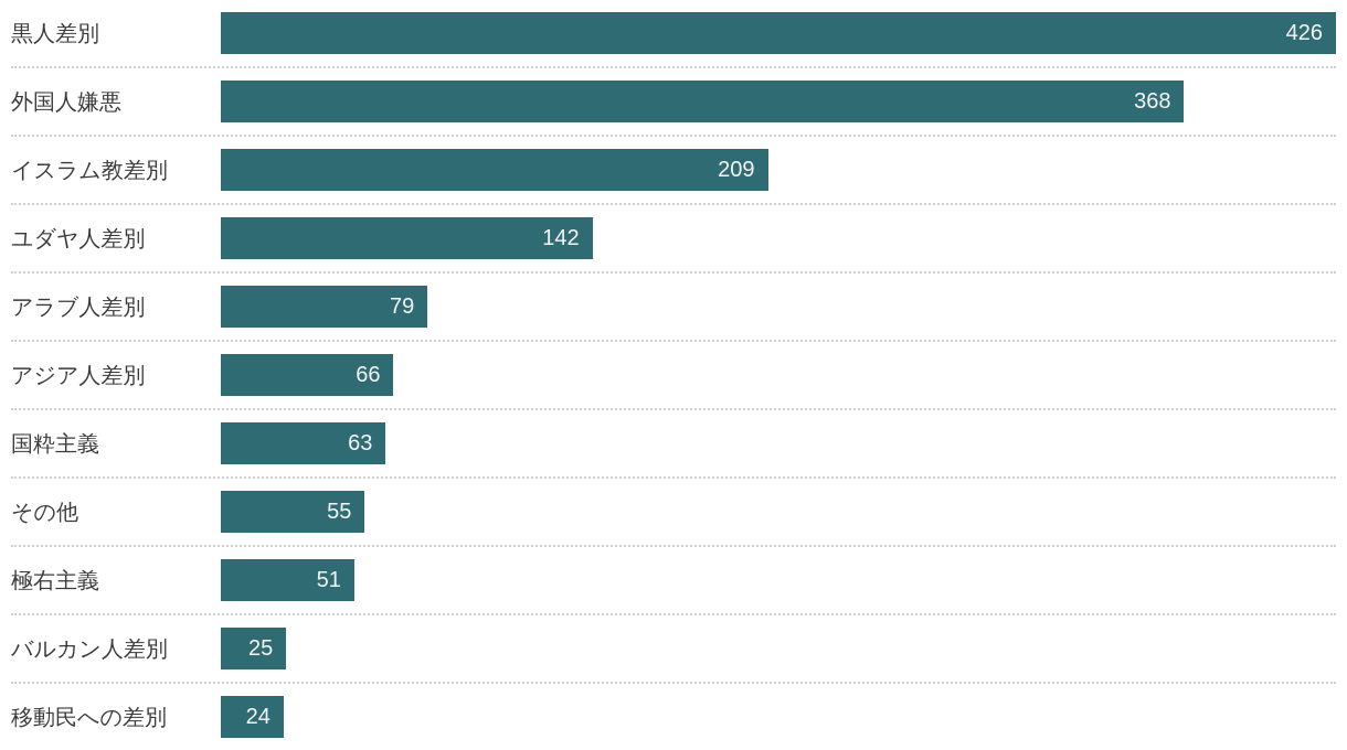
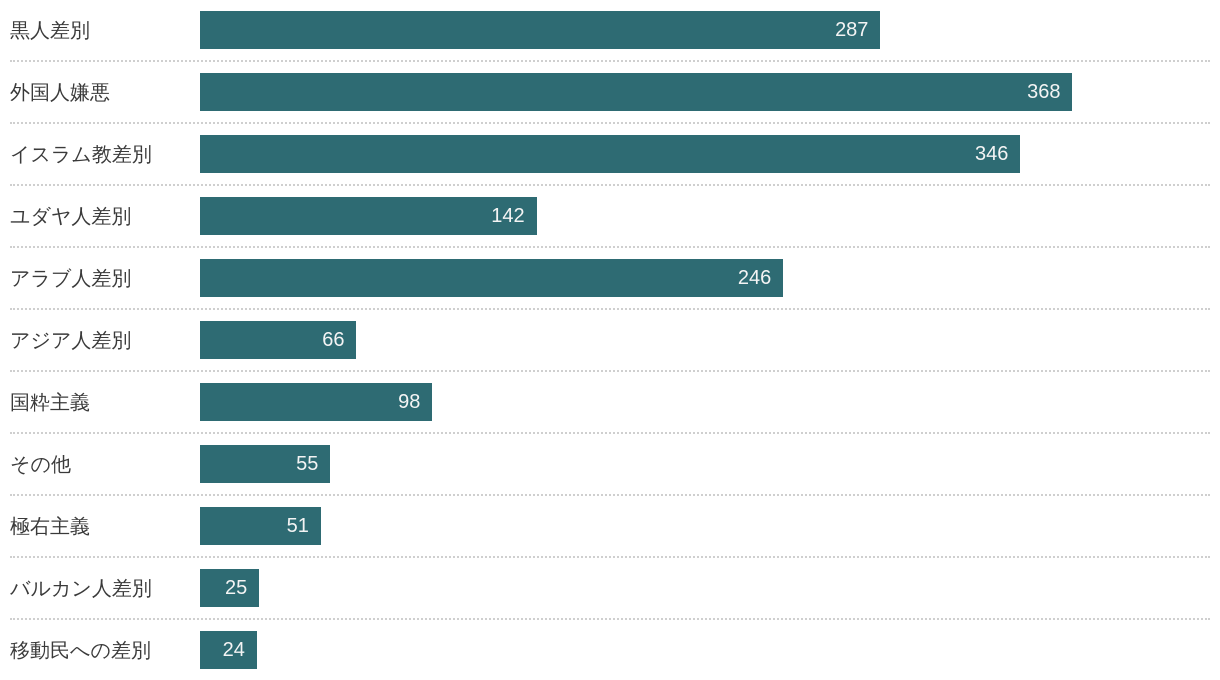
黒人差別: 426 -> 287
イスラム教差別: 209 -> 346
アラブ人差別: 79 -> 246
国粋主義: 63 -> 98
